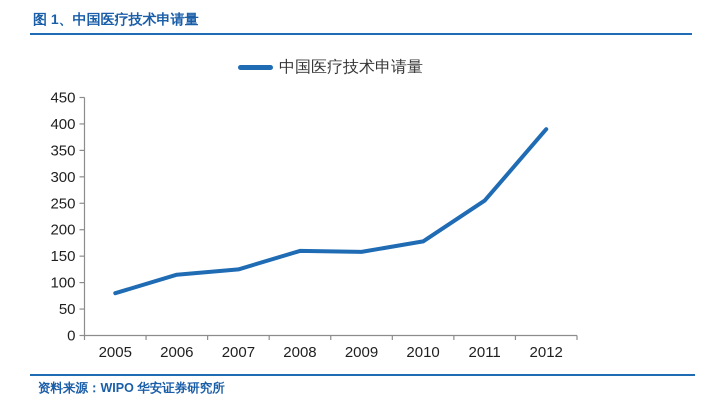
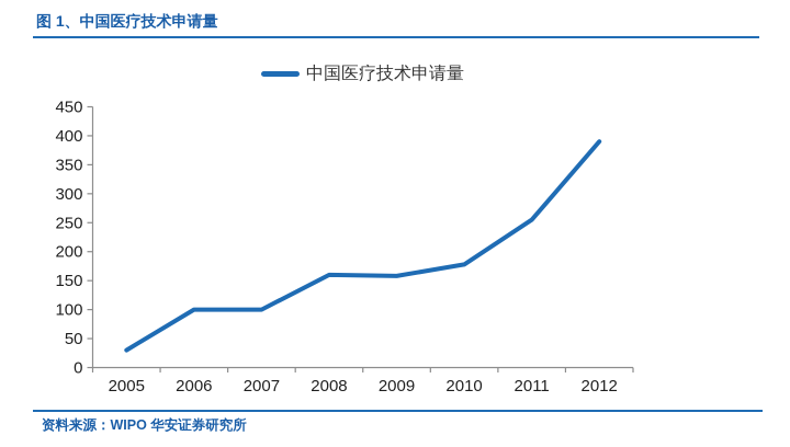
2005: 80 -> 30
2006: 120 -> 100
2007: 120 -> 100
